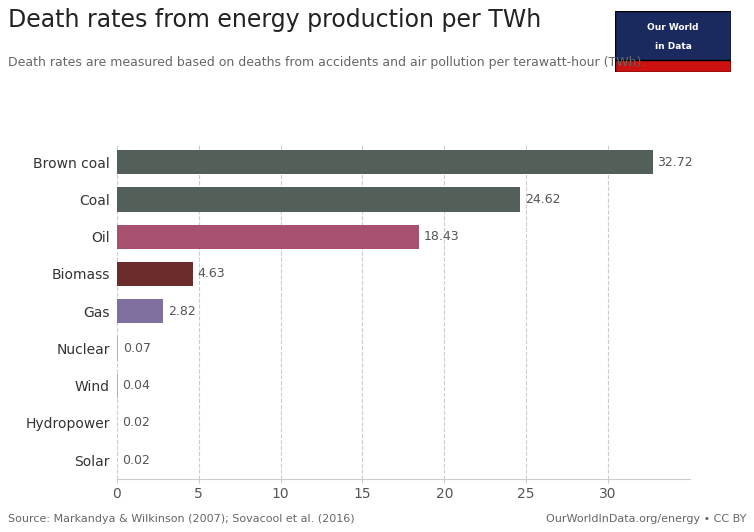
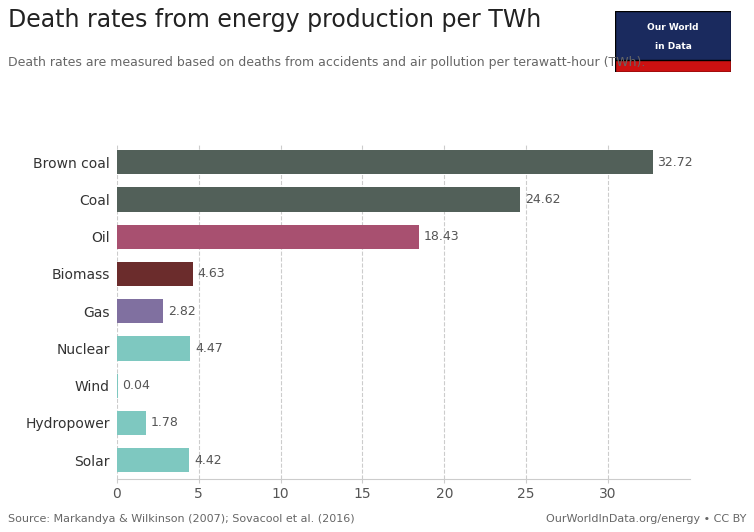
Nuclear: 0.07 -> 4.47
Hydropower: 0.02 -> 1.78
Solar: 0.02 -> 4.42
